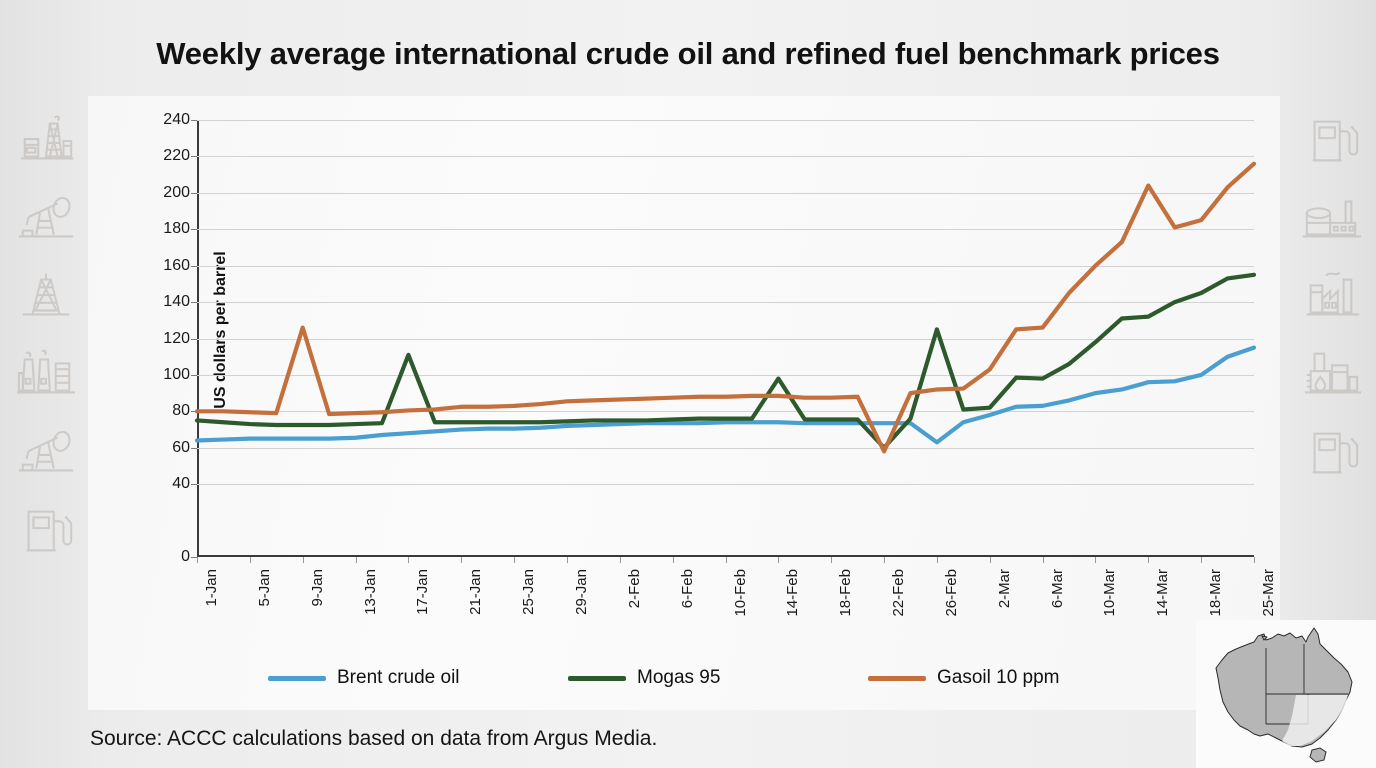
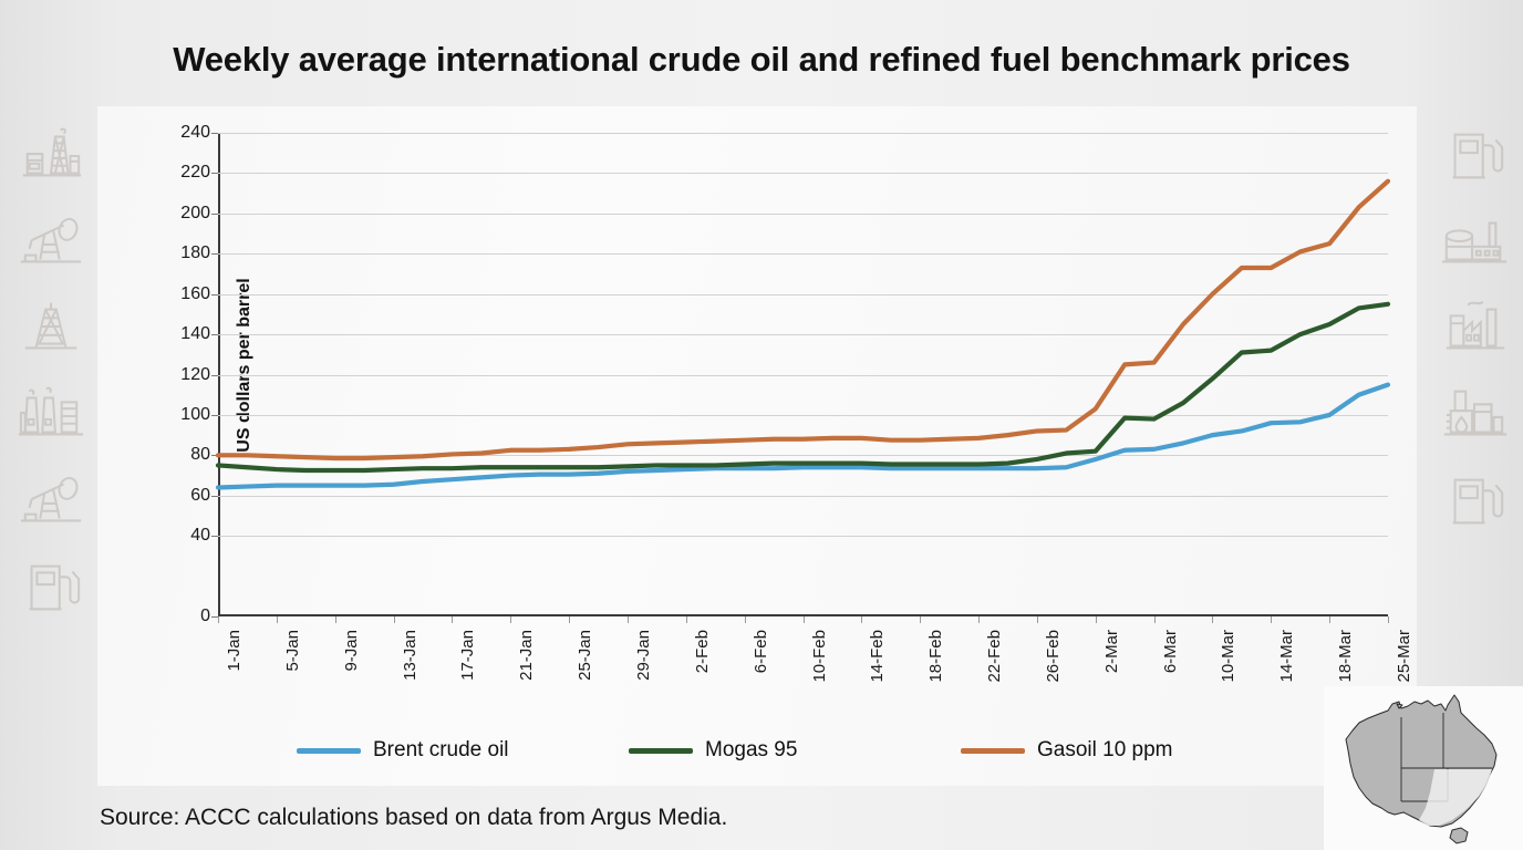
Gasoil 10 ppm/9-Jan: 126 -> 78
Mogas 95/17-Jan: 111 -> 74
Mogas 95/14-Feb: 98 -> 76
Mogas 95/22-Feb: 60 -> 76
Gasoil 10 ppm/22-Feb: 58 -> 88
Brent crude oil/26-Feb: 63 -> 74
Mogas 95/26-Feb: 125 -> 78
Gasoil 10 ppm/14-Mar: 204 -> 173
